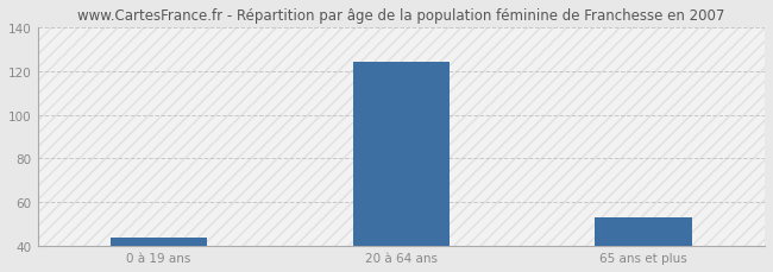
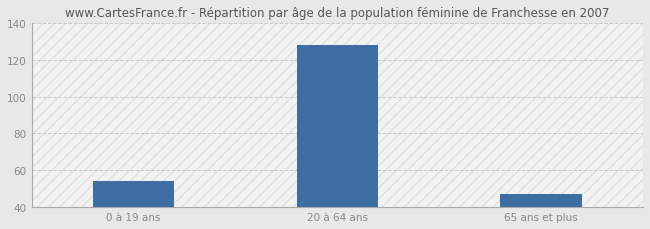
0 à 19 ans: 44 -> 54
20 à 64 ans: 124 -> 128
65 ans et plus: 53 -> 47
